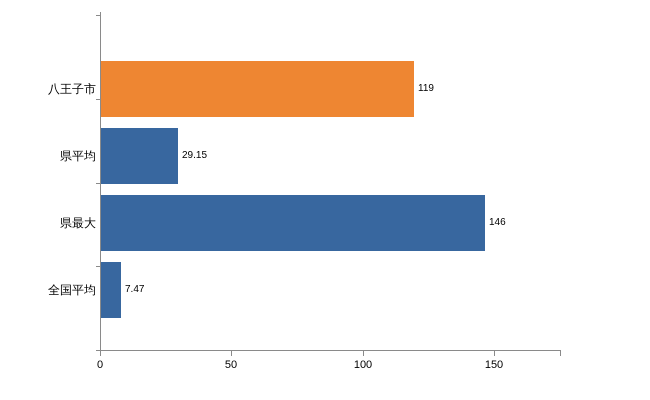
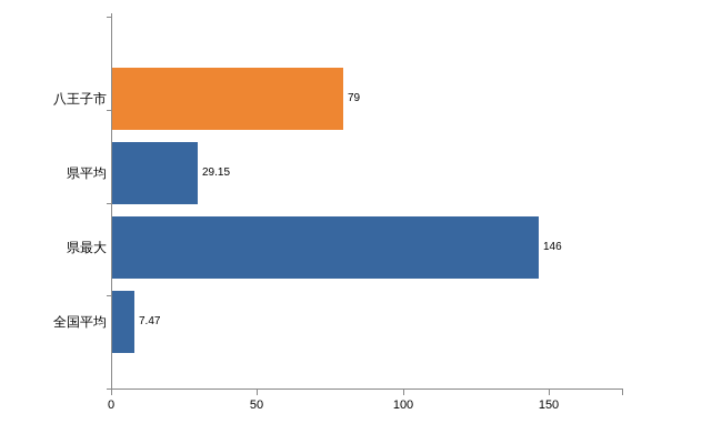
八王子市: 119 -> 79
